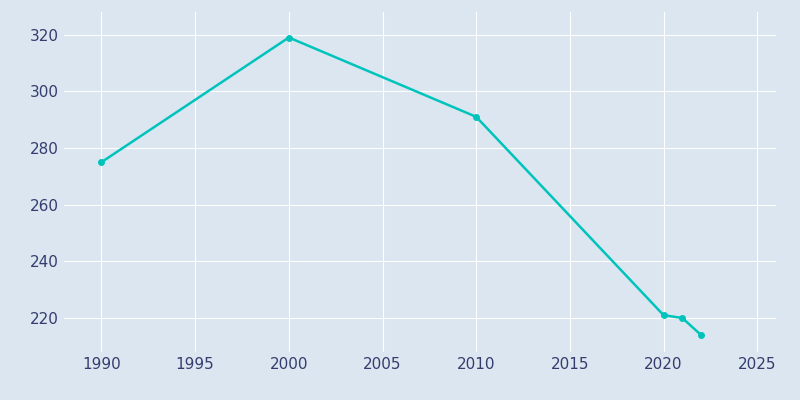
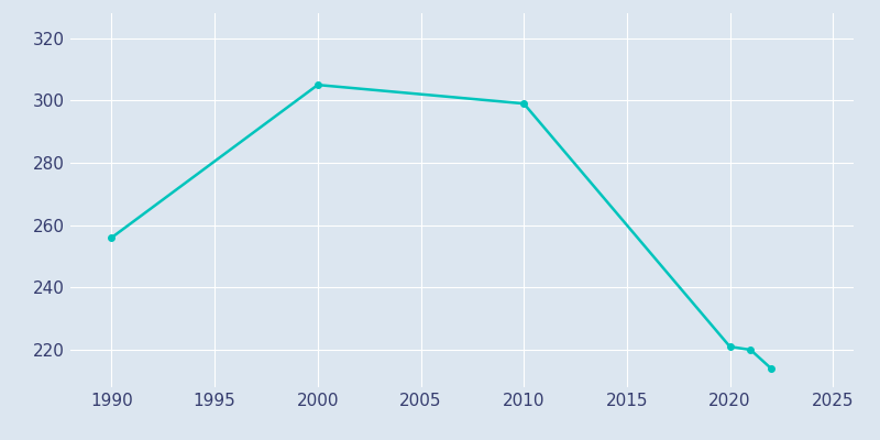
1990: 275 -> 256
2000: 319 -> 305
2010: 291 -> 299
